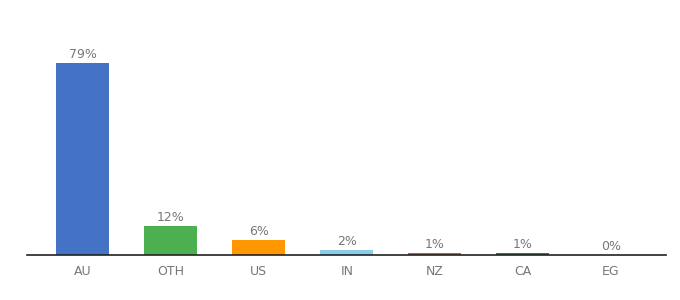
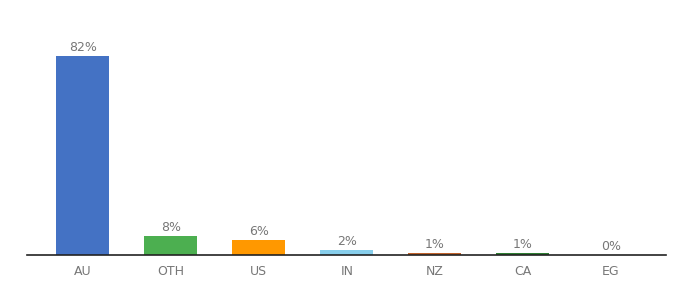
AU: 79% -> 82%
OTH: 12% -> 8%
